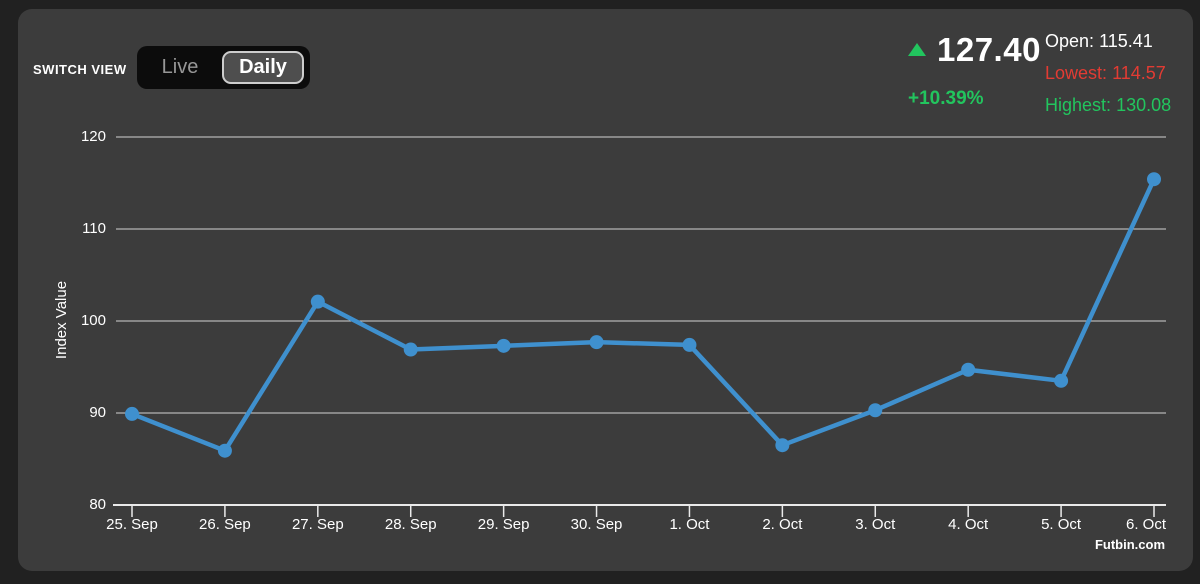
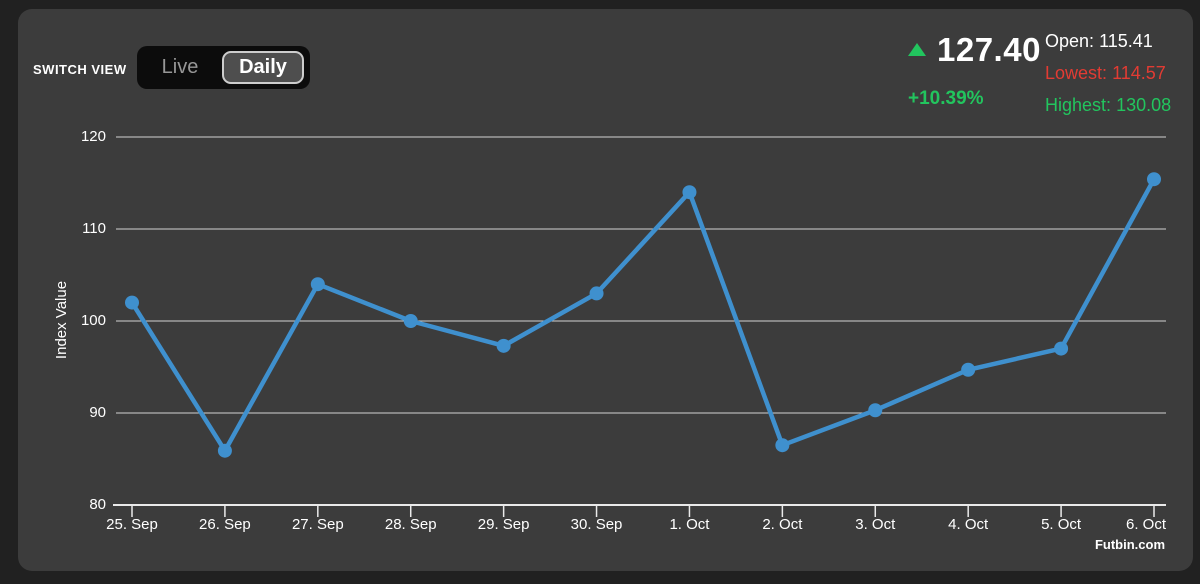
25. Sep: 90 -> 102
27. Sep: 102 -> 104
28. Sep: 97 -> 100
30. Sep: 98 -> 103
1. Oct: 97 -> 114
5. Oct: 94 -> 97
